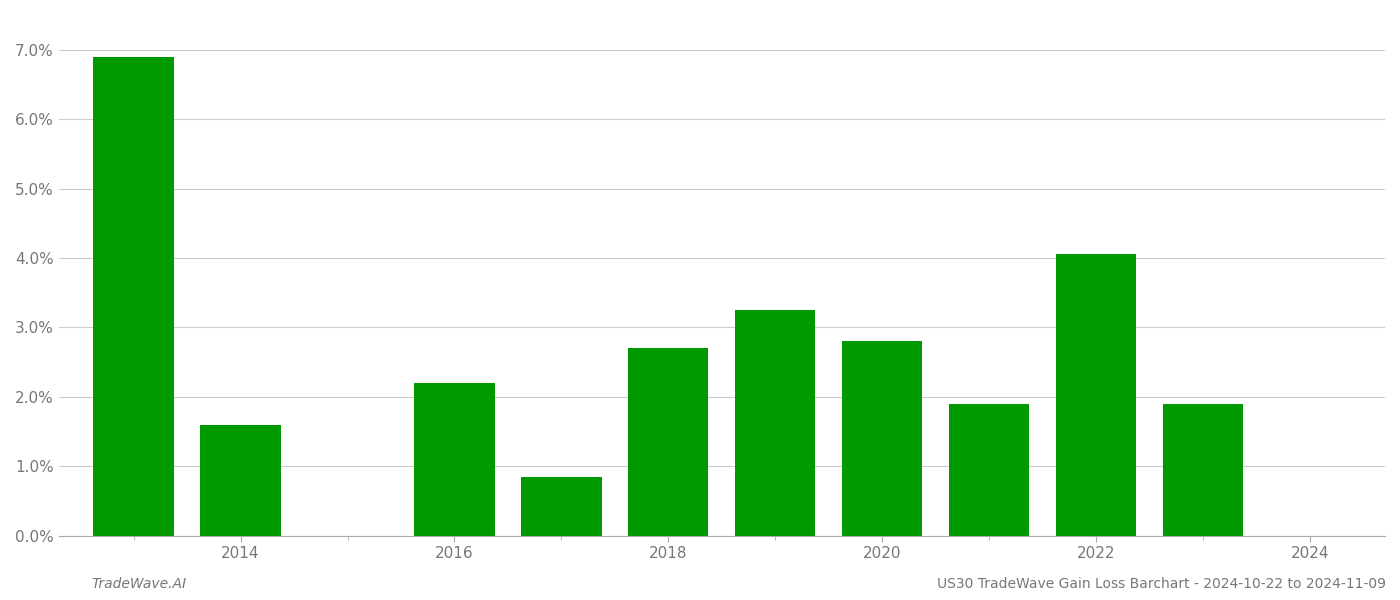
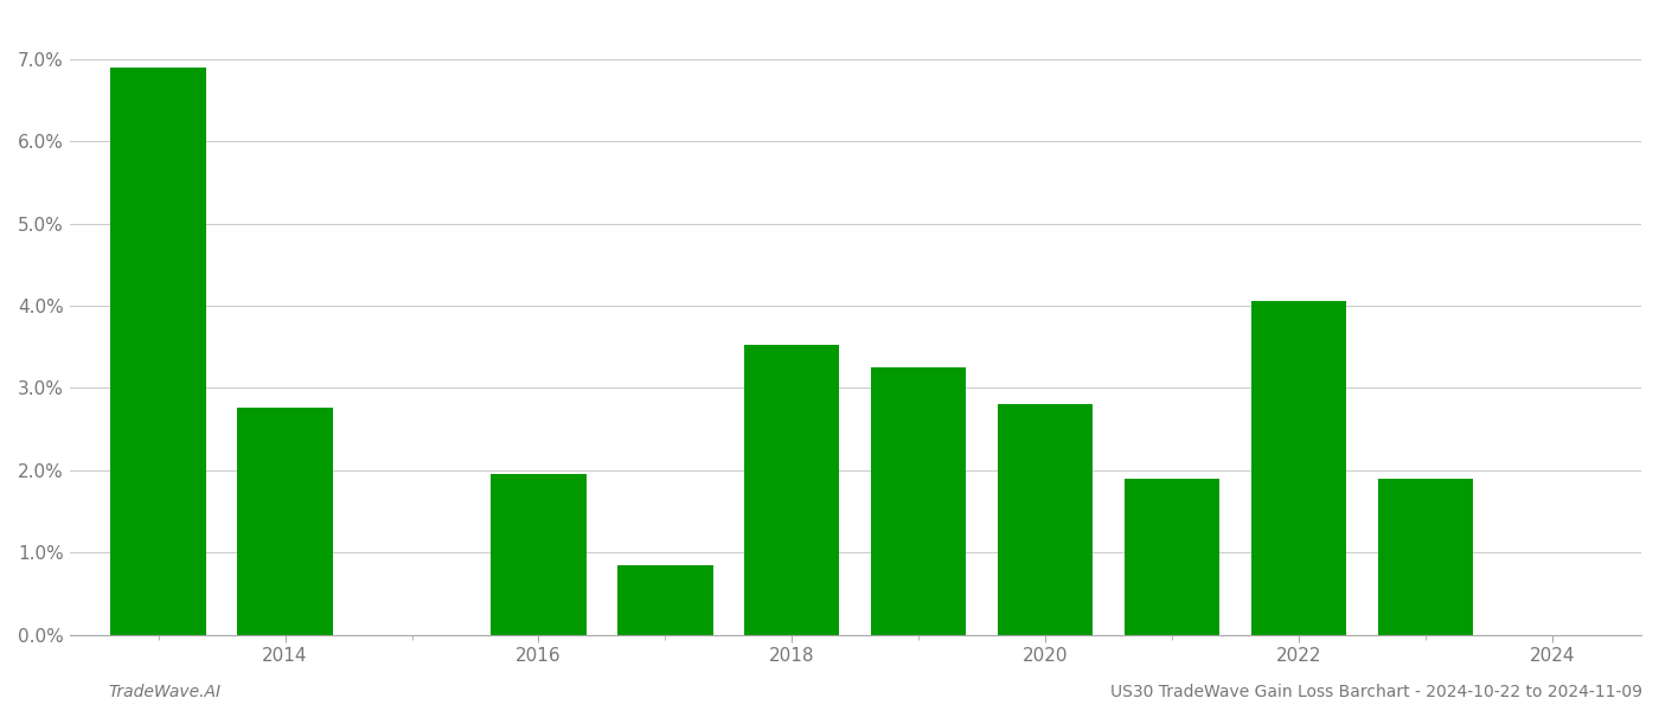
2014: 1.60% -> 2.76%
2016: 2.20% -> 1.96%
2018: 2.70% -> 3.52%
